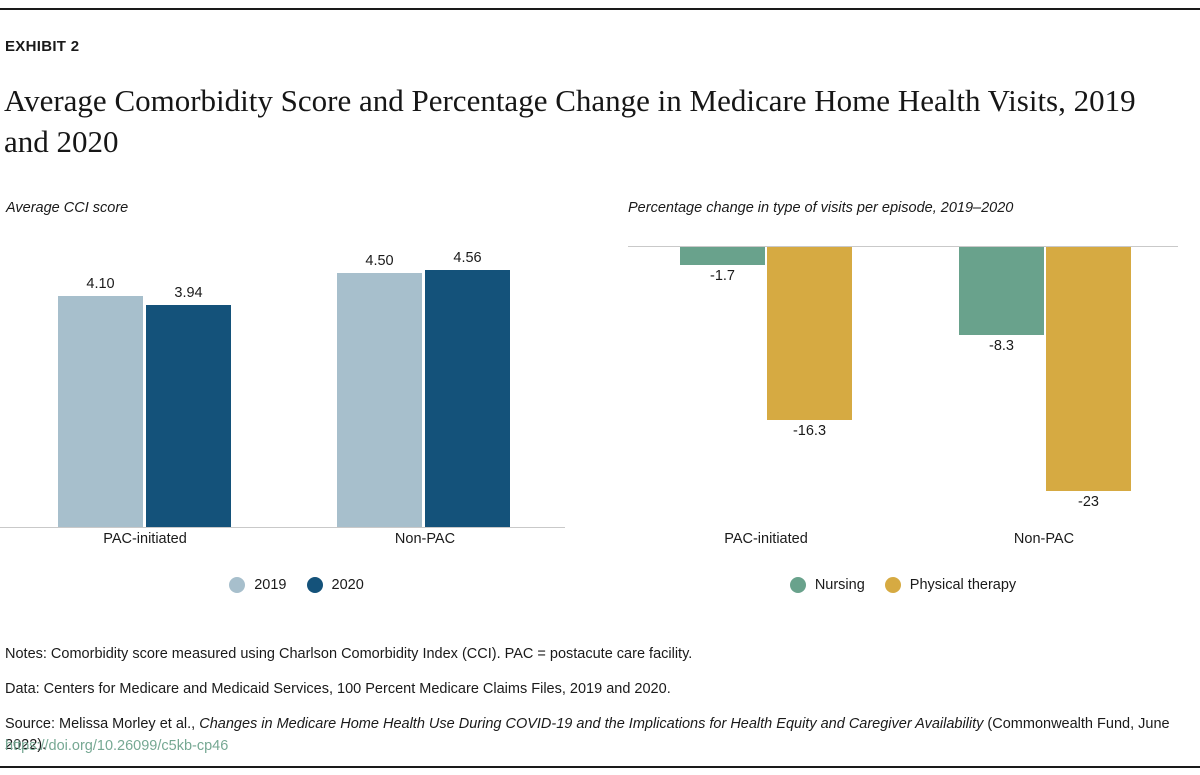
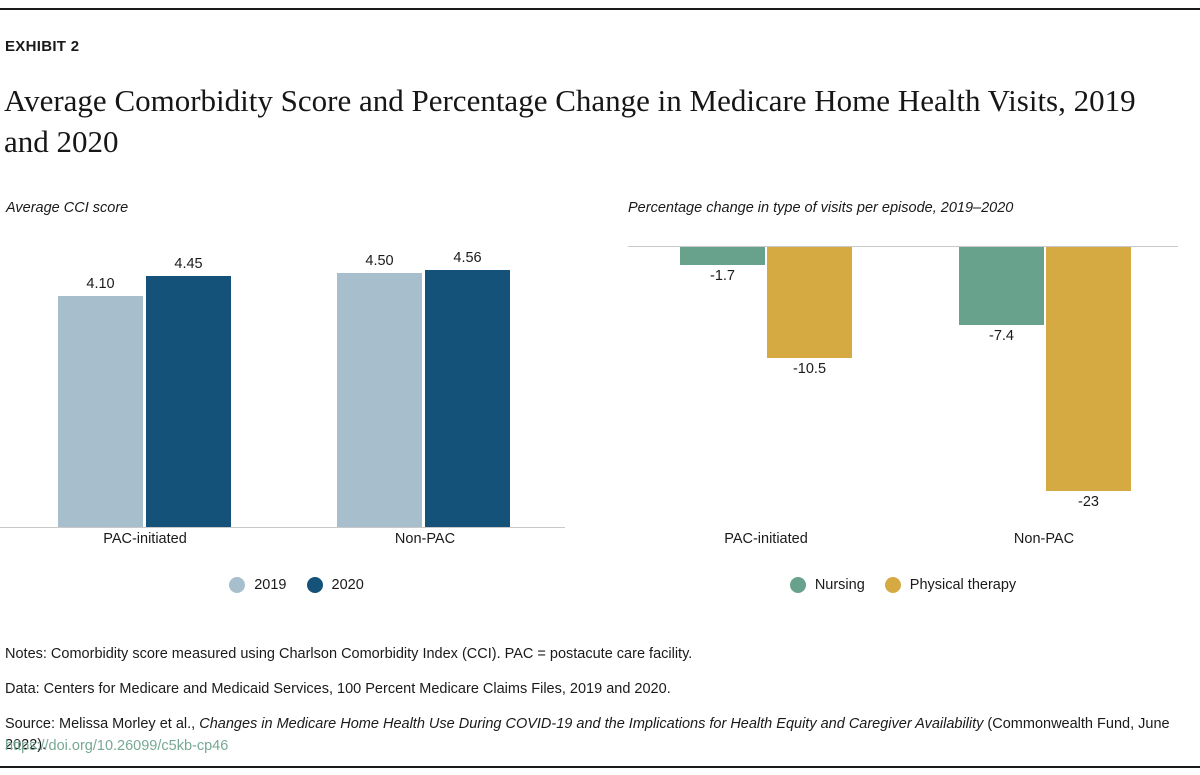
Average CCI score/2020/PAC-initiated: 3.94 -> 4.45
Percentage change in type of visits per episode, 2019–2020/Physical therapy/PAC-initiated: -16.3 -> -10.5
Percentage change in type of visits per episode, 2019–2020/Nursing/Non-PAC: -8.3 -> -7.4
